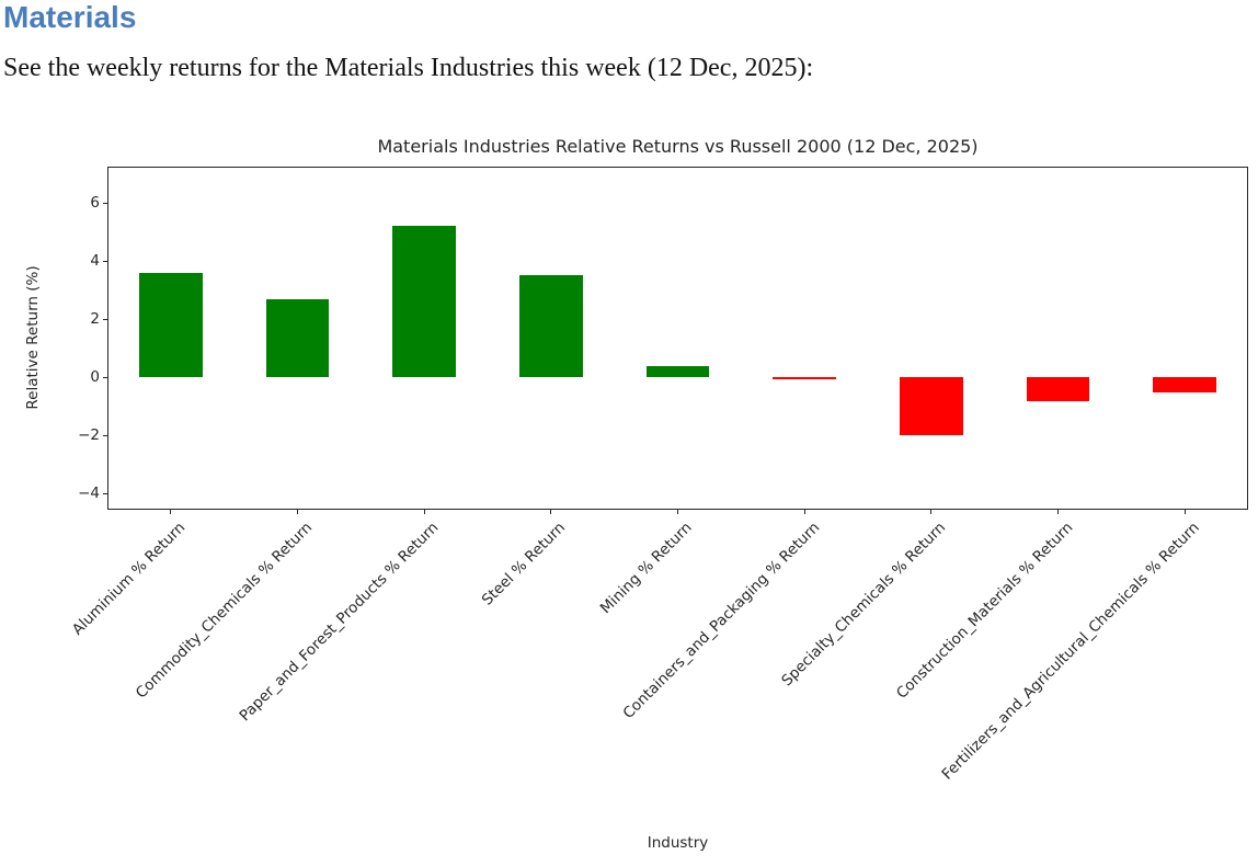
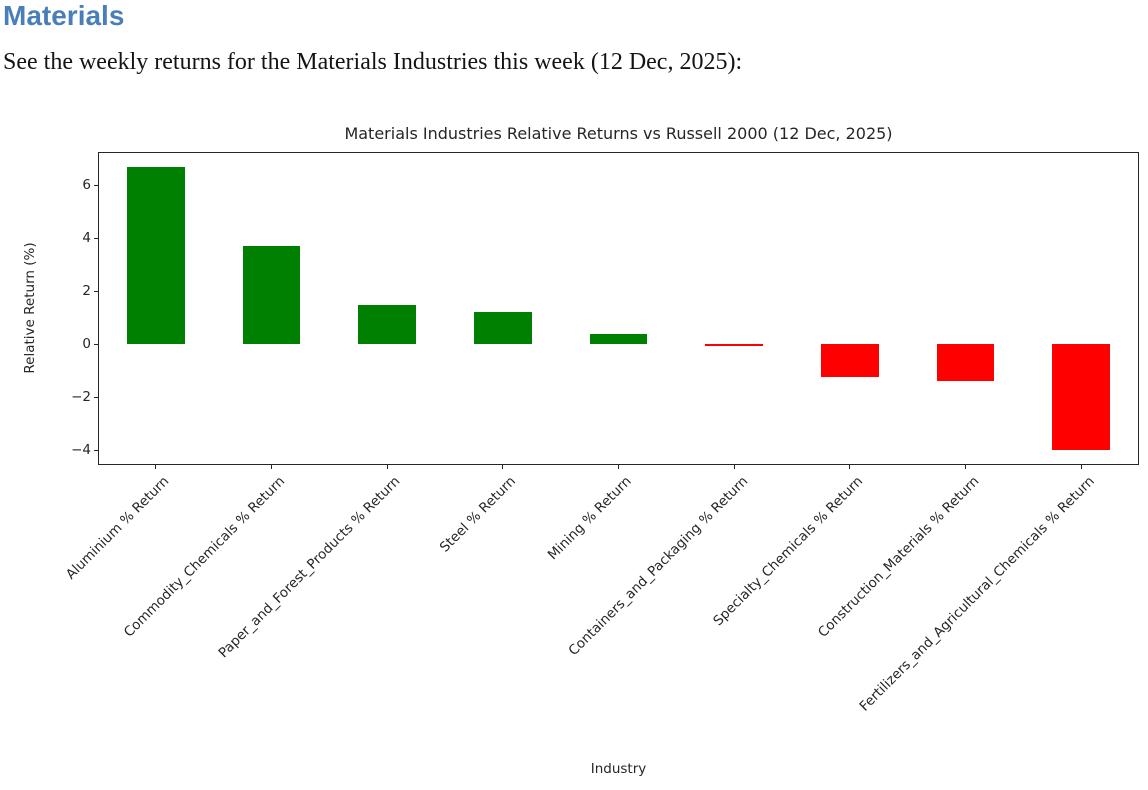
Aluminium % Return: 3.6 -> 6.7
Commodity_Chemicals % Return: 2.7 -> 3.7
Paper_and_Forest_Products % Return: 5.2 -> 1.5
Steel % Return: 3.5 -> 1.2
Specialty_Chemicals % Return: -2.0 -> -1.2
Construction_Materials % Return: -0.8 -> -1.4
Fertilizers_and_Agricultural_Chemicals % Return: -0.5 -> -4.0
